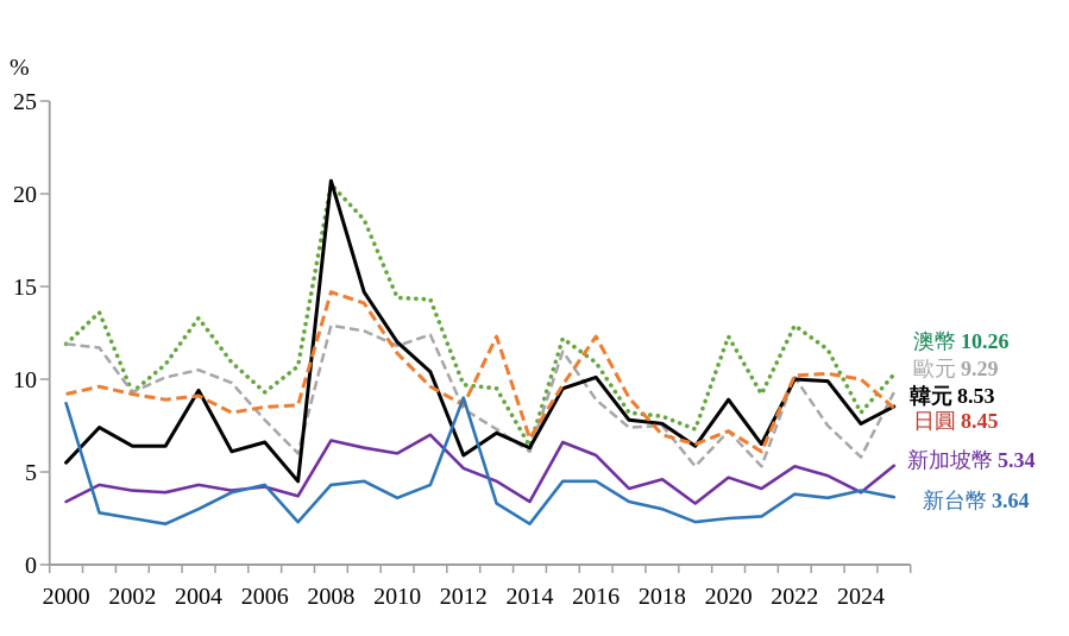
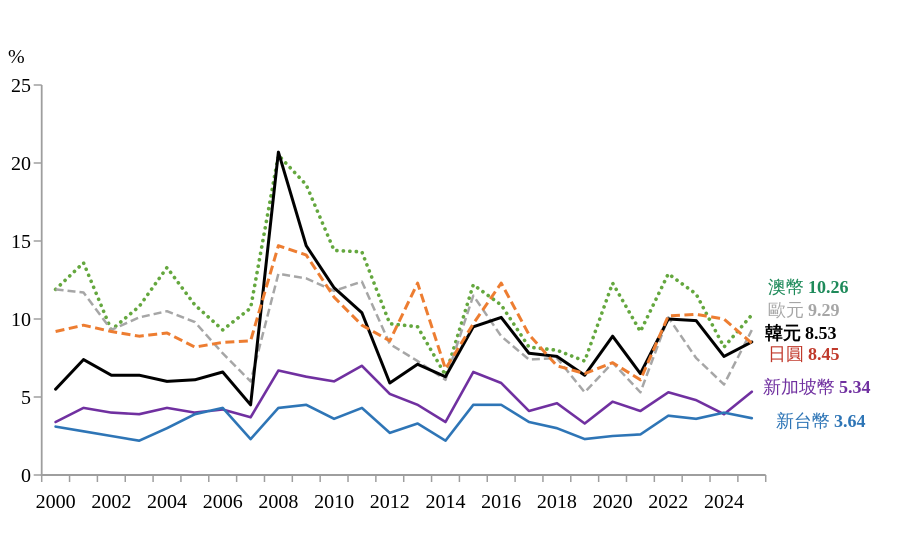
新台幣/2000: 8.7 -> 3.1
韓元/2004: 9.4 -> 6.0
新台幣/2012: 9.0 -> 2.7
